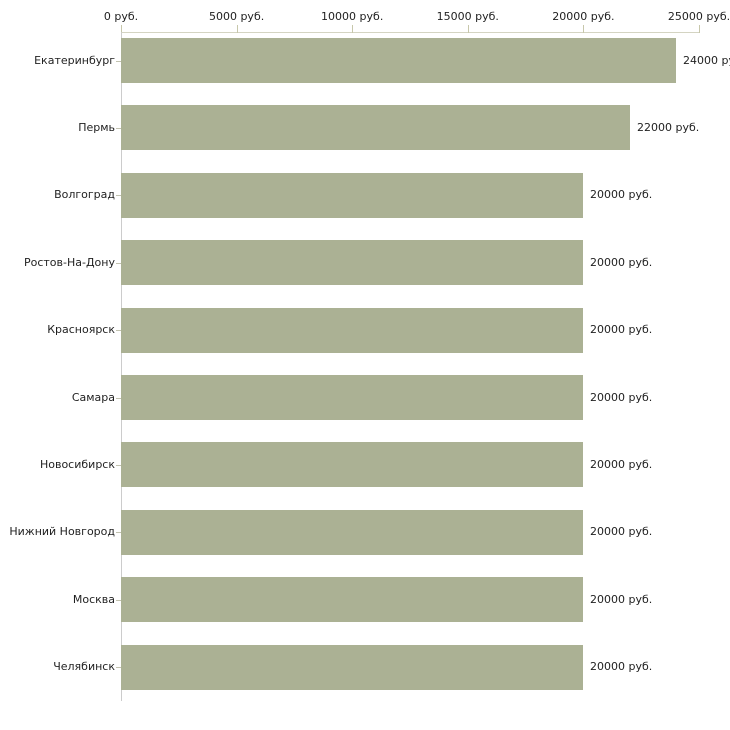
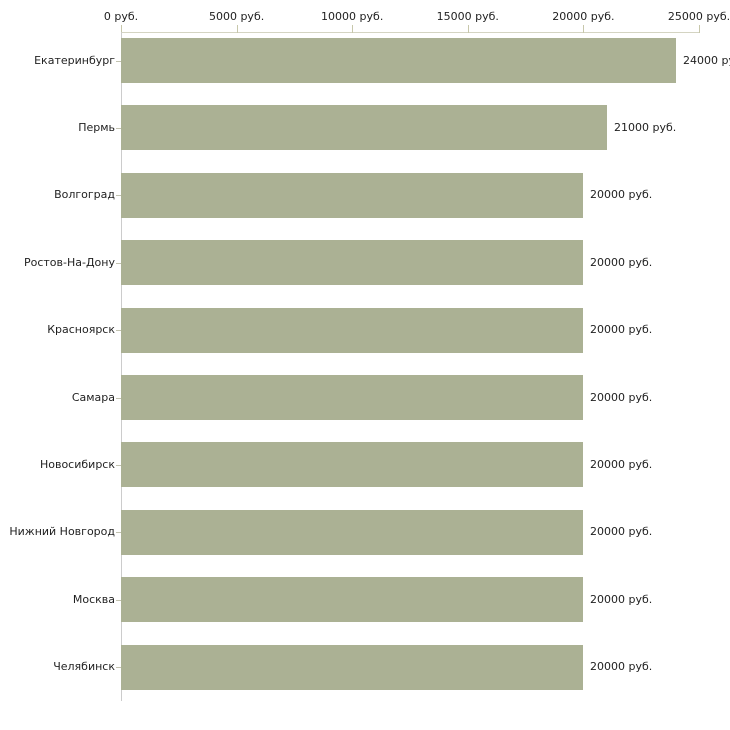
Пермь: 22000 -> 21000
